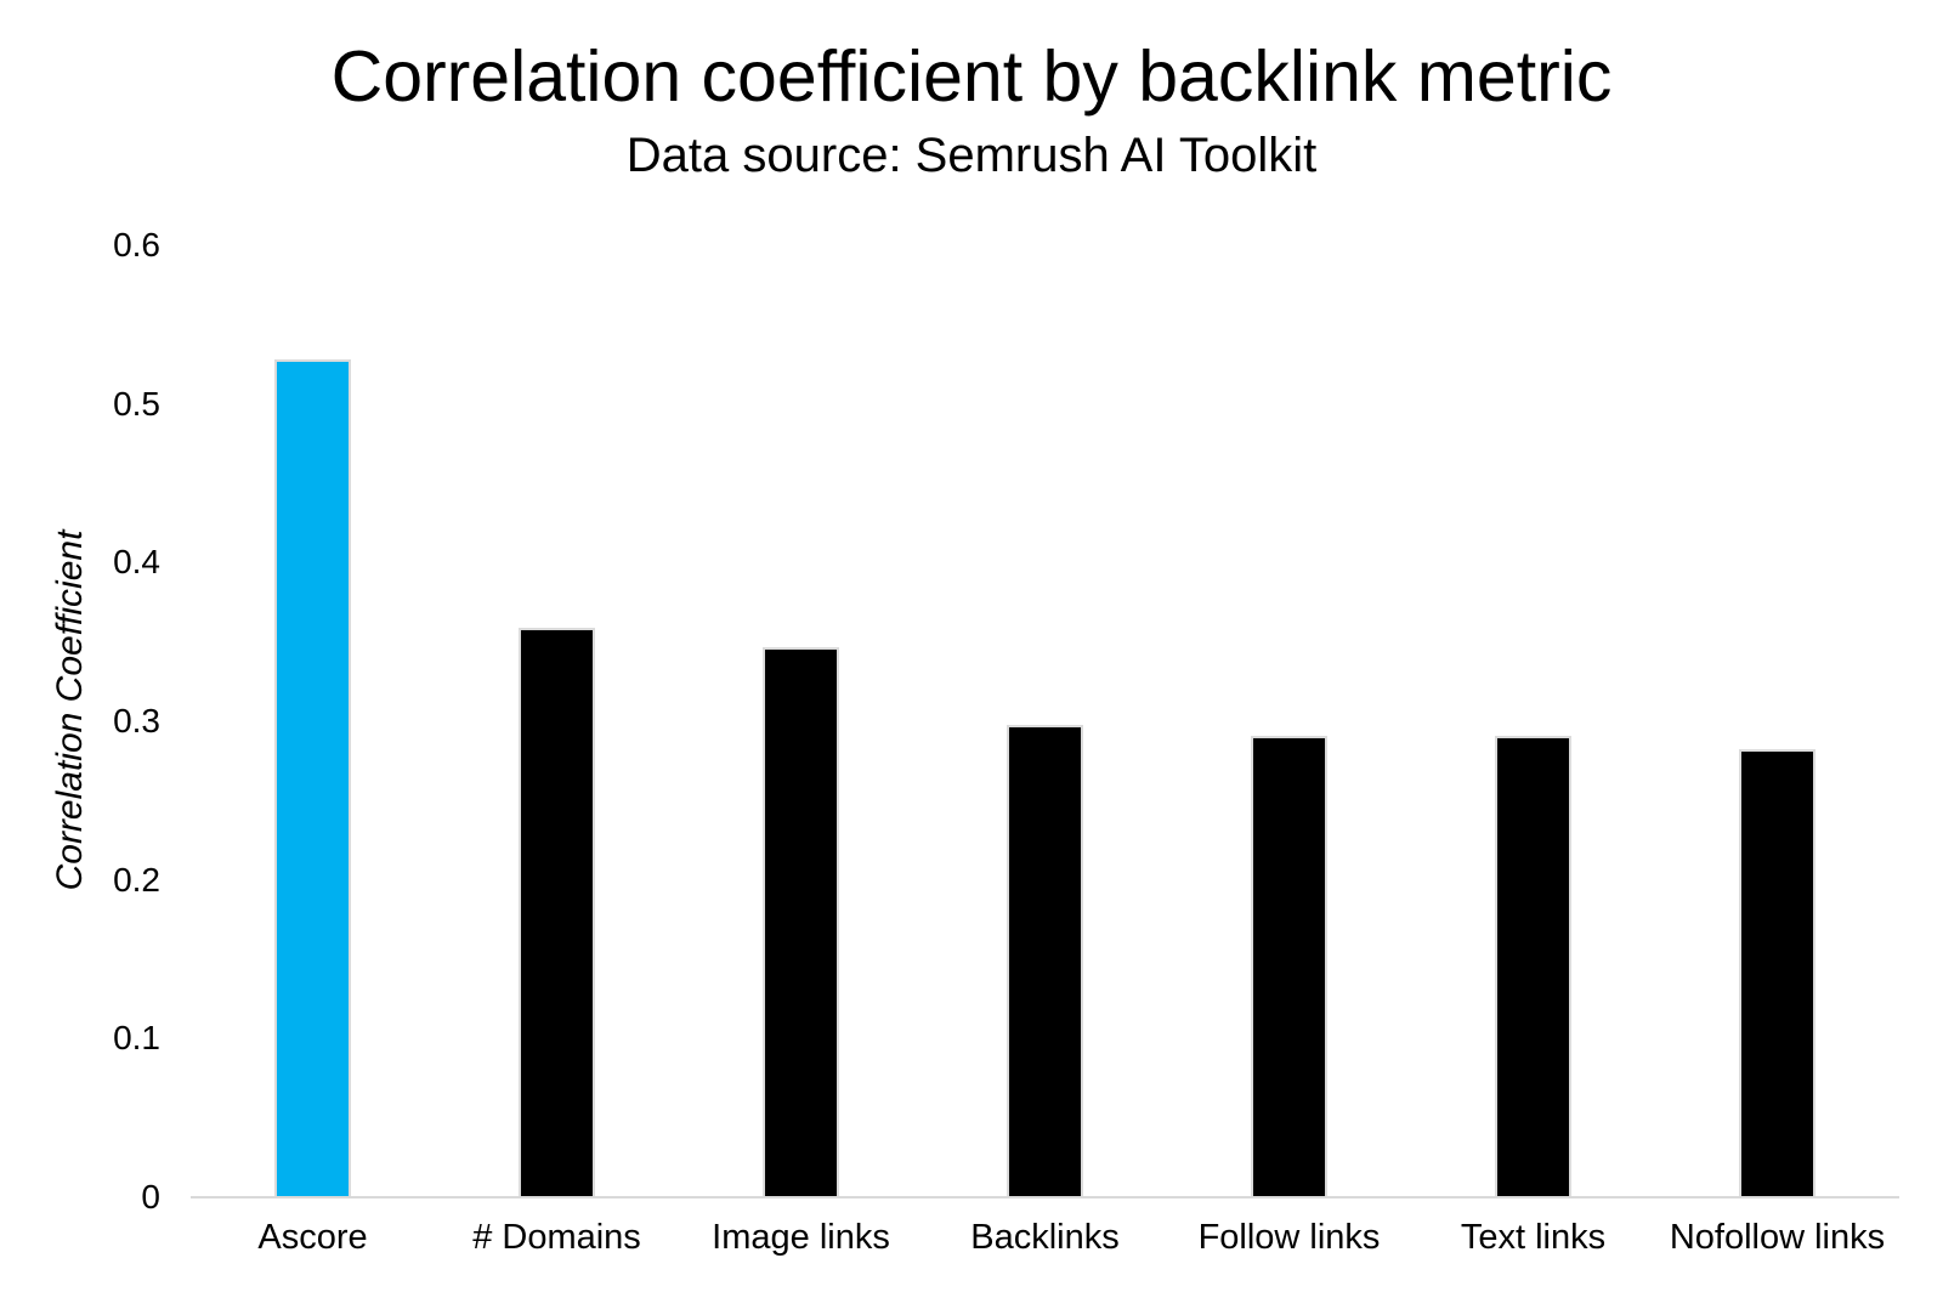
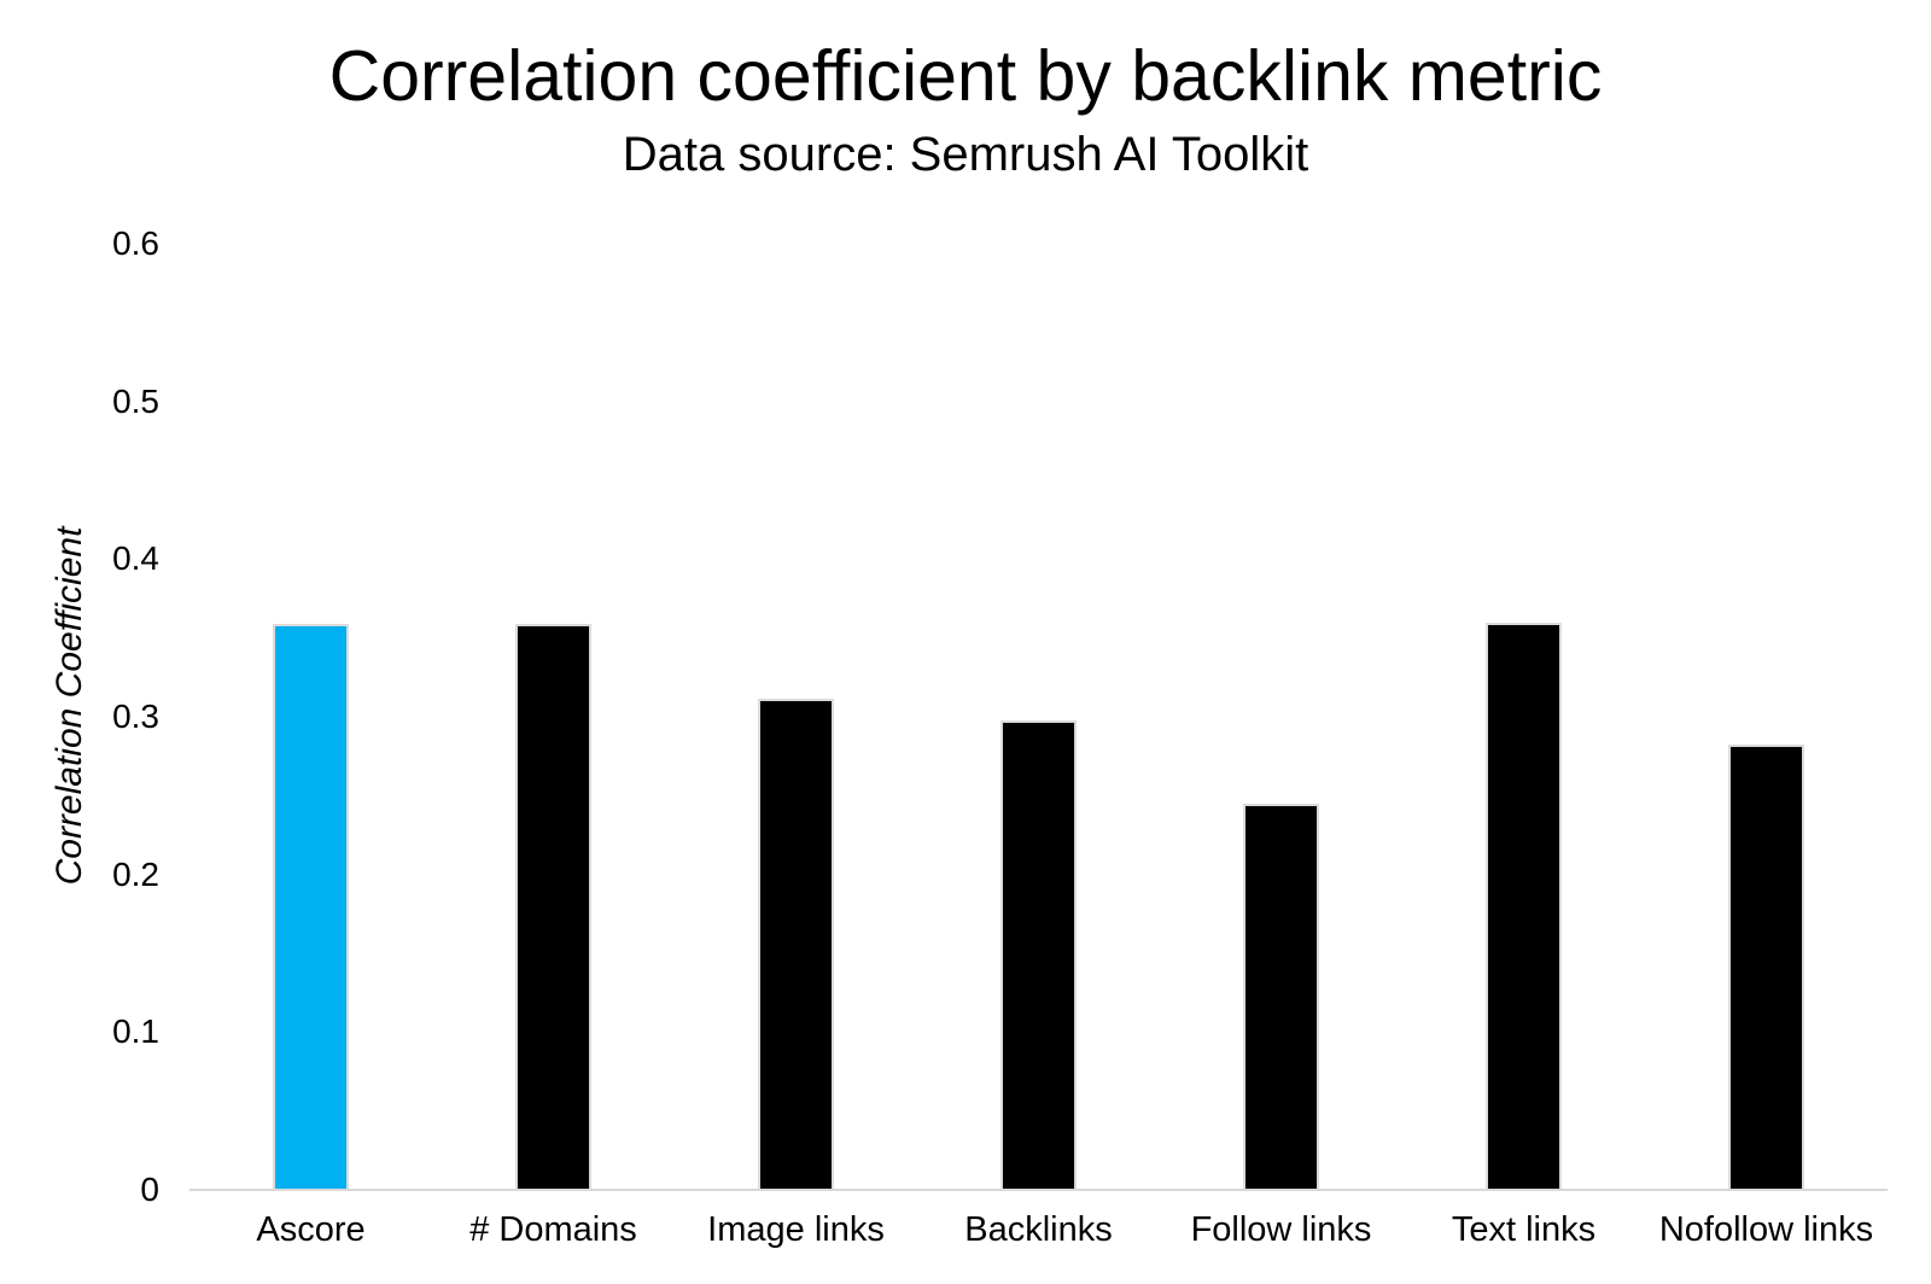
Ascore: 0.527 -> 0.358
Image links: 0.346 -> 0.311
Follow links: 0.290 -> 0.244
Text links: 0.290 -> 0.359
